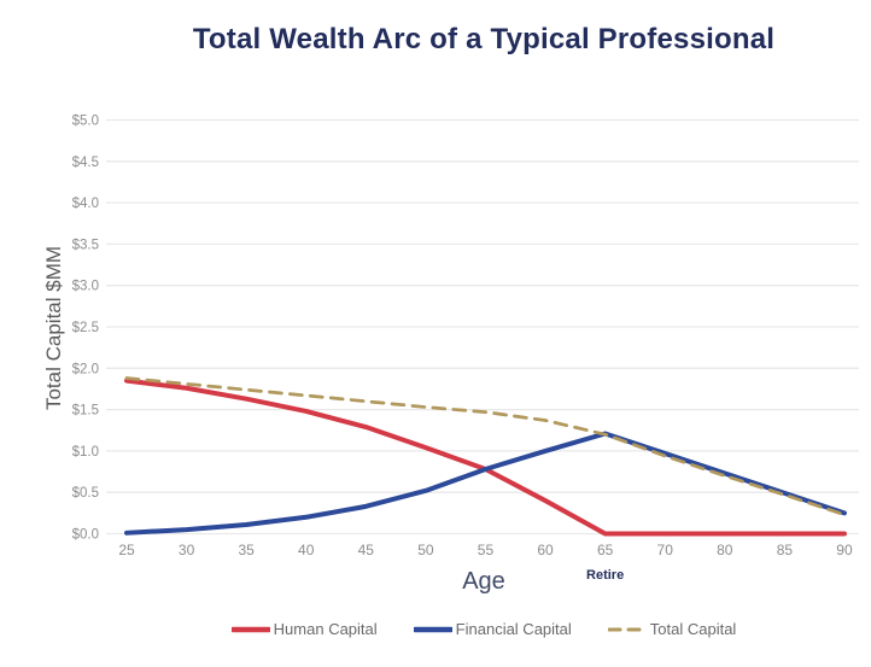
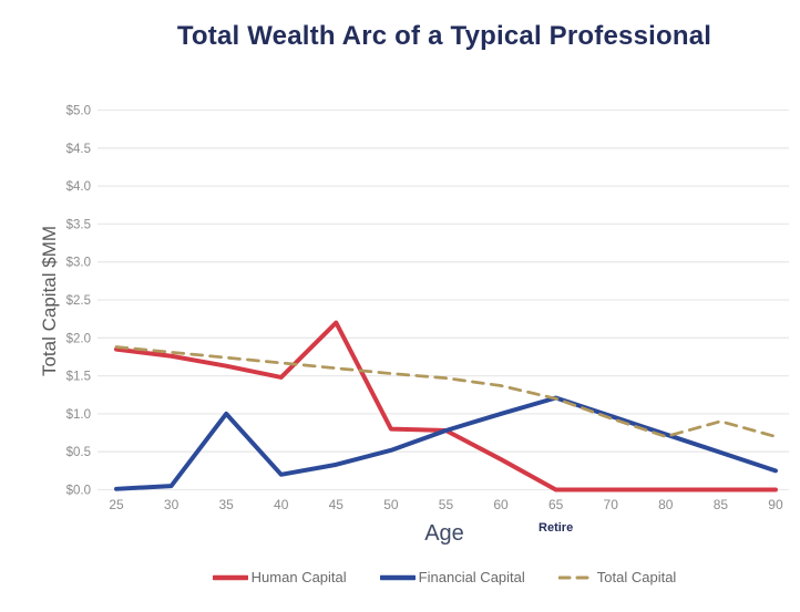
Financial Capital/35: $0.1 -> $1.0
Human Capital/45: $1.3 -> $2.2
Human Capital/50: $1.0 -> $0.8
Total Capital/85: $0.5 -> $0.9
Total Capital/90: $0.2 -> $0.7
